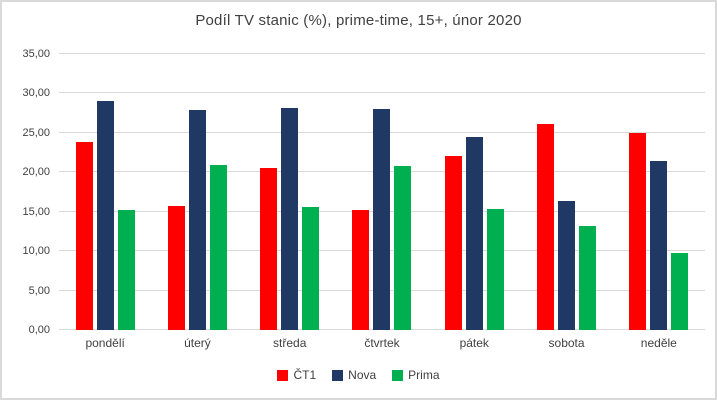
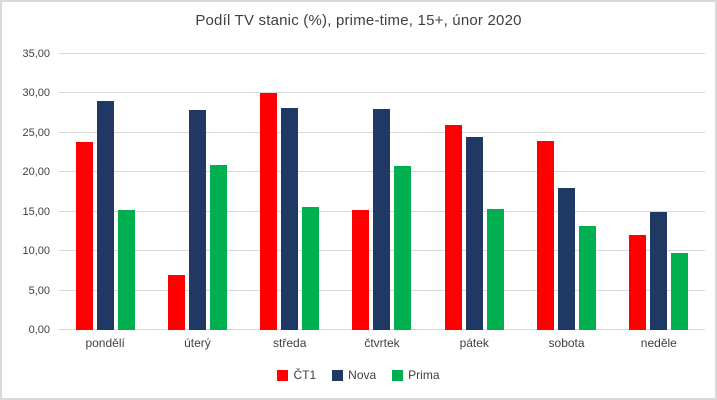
ČT1/úterý: 16 -> 7
ČT1/středa: 20 -> 30
ČT1/pátek: 22 -> 26
ČT1/sobota: 26 -> 24
Nova/sobota: 16 -> 18
ČT1/neděle: 25 -> 12
Nova/neděle: 21 -> 15
